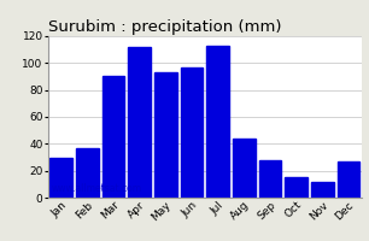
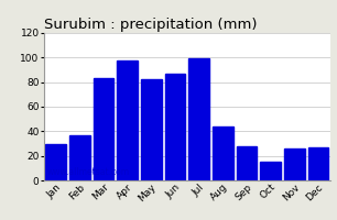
Mar: 90 -> 83
Apr: 112 -> 98
May: 93 -> 82
Jun: 97 -> 87
Jul: 113 -> 99
Nov: 12 -> 26
